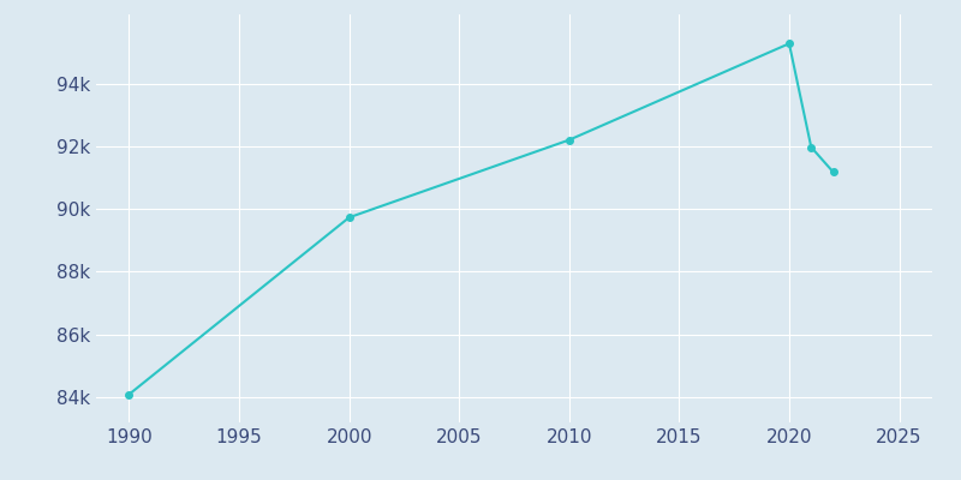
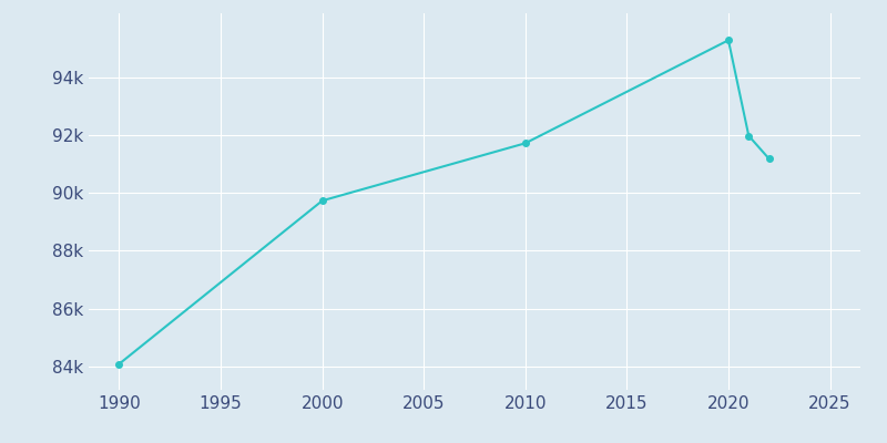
2010: 92.20k -> 91.71k
